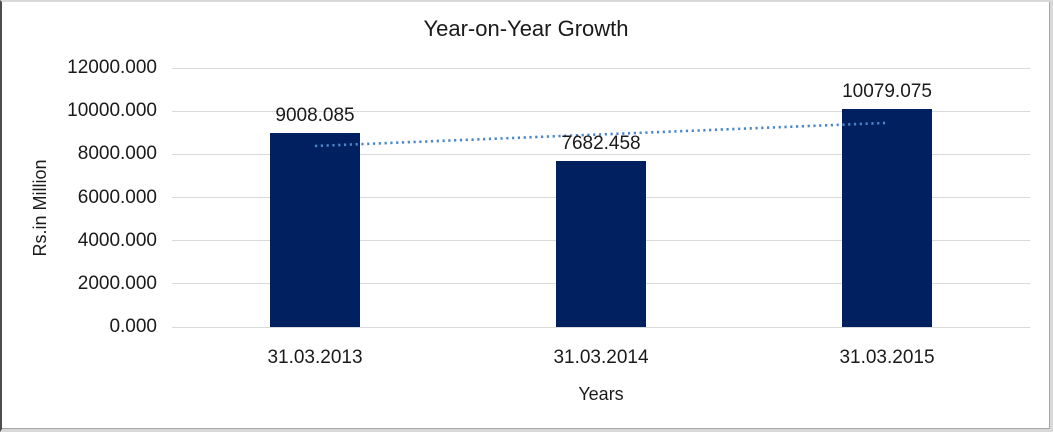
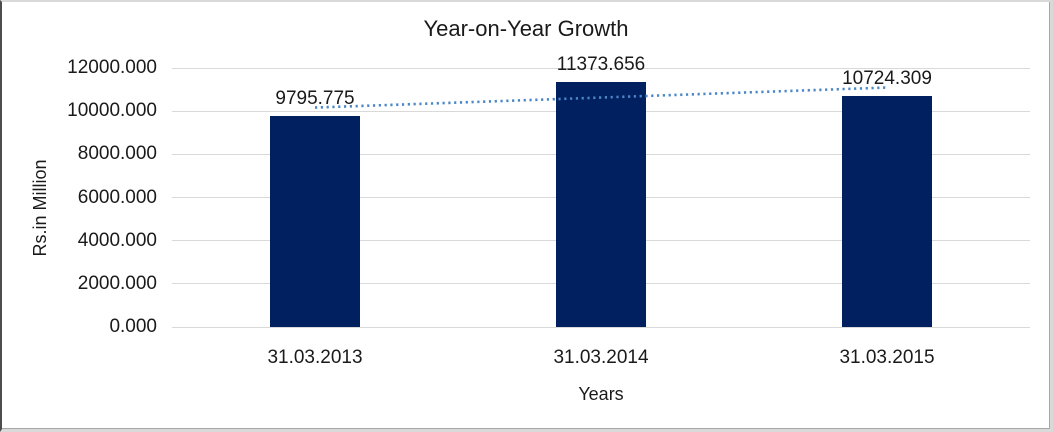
31.03.2013: 9008.085 -> 9795.775
31.03.2014: 7682.458 -> 11373.656
31.03.2015: 10079.075 -> 10724.309
